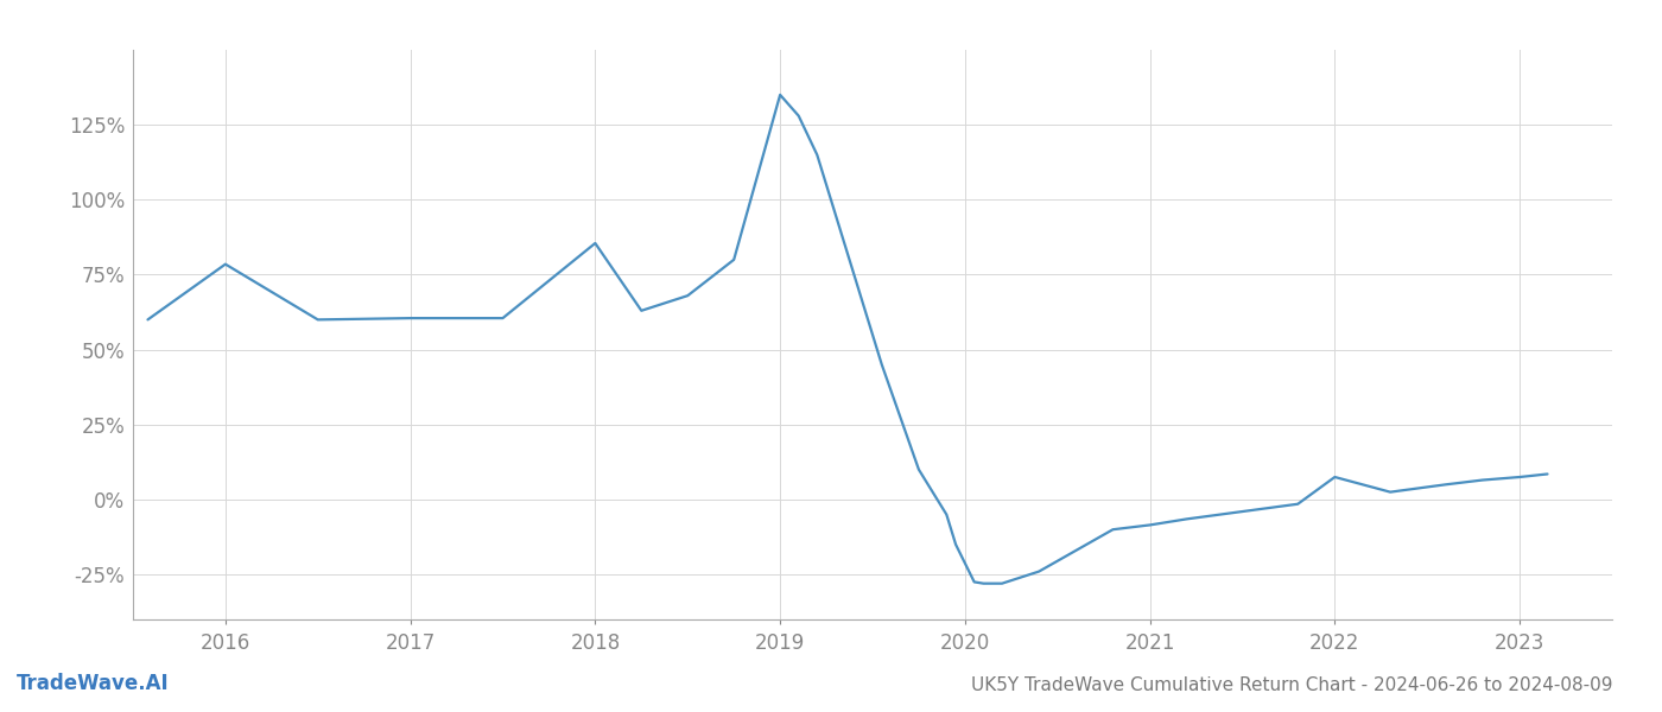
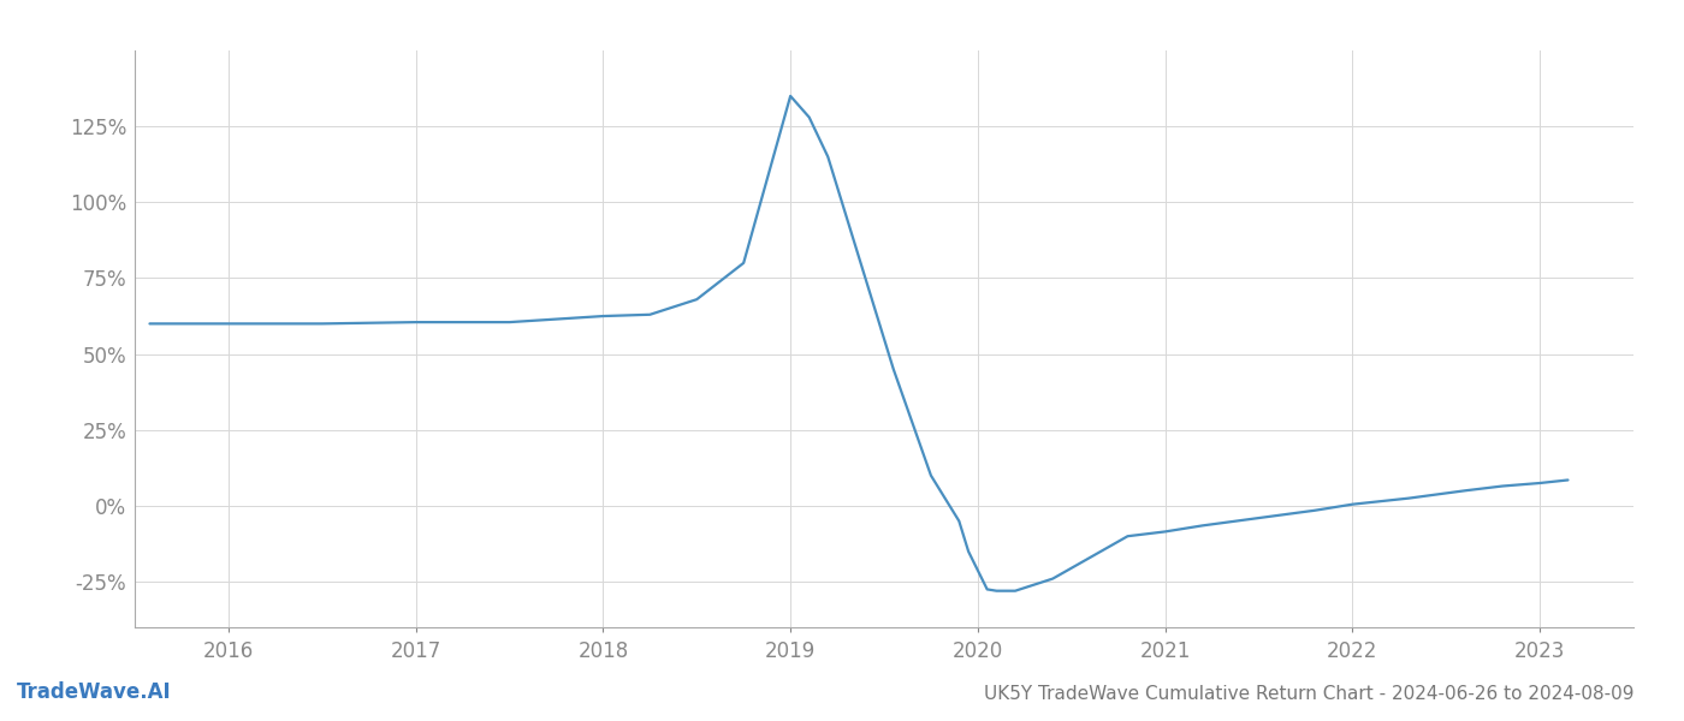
2016: 78.5% -> 60.0%
2018: 85.5% -> 62.5%
2022: 7.5% -> 0.5%
